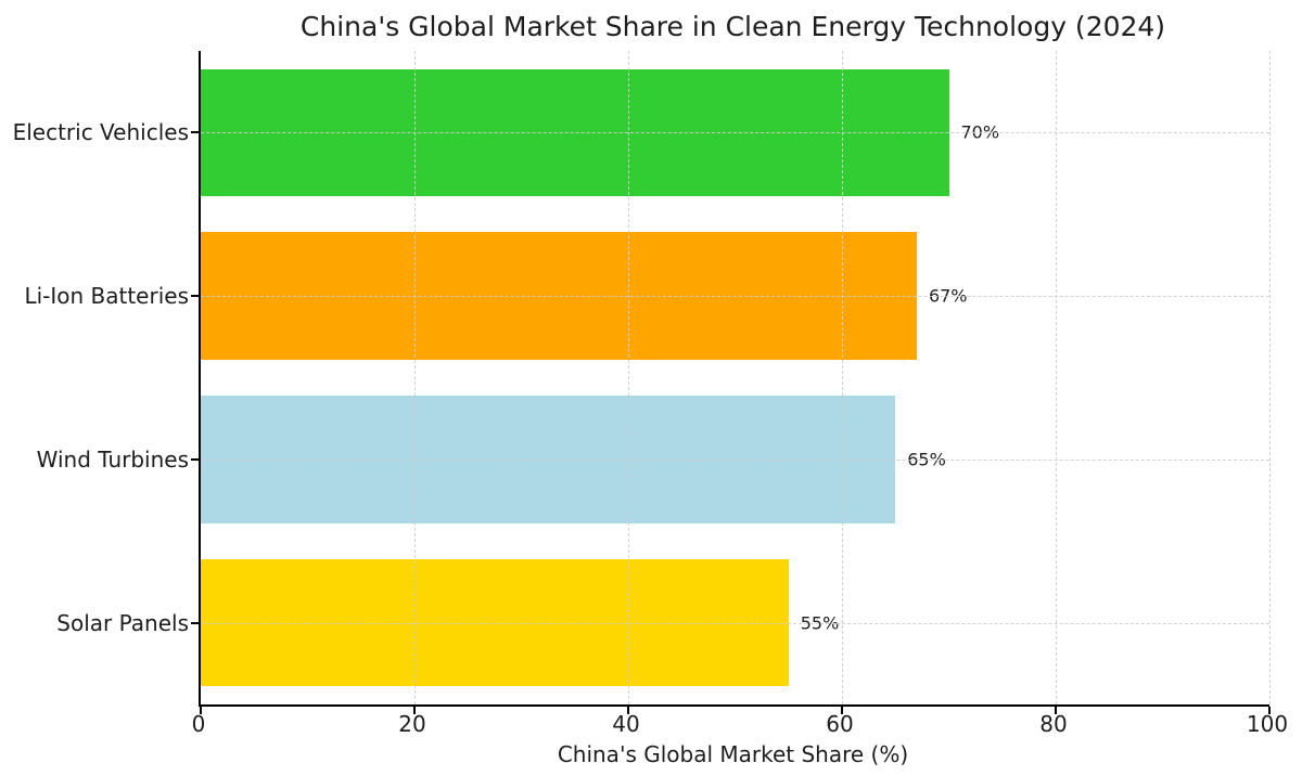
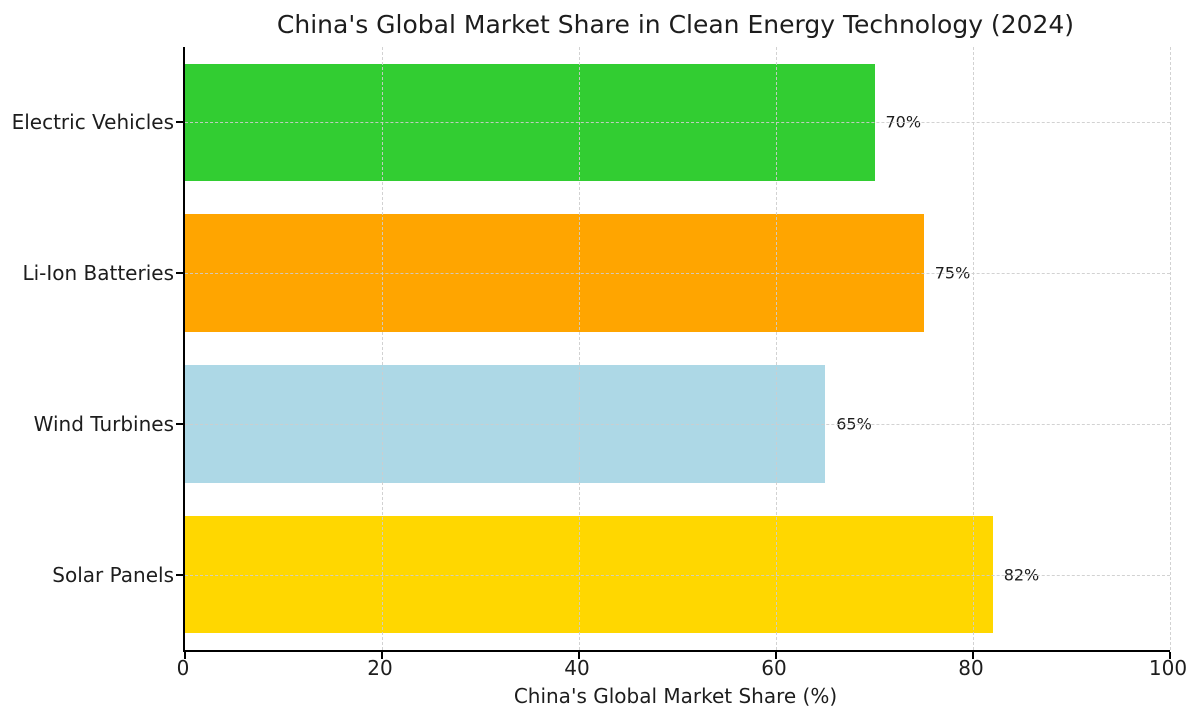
Li-Ion Batteries: 67% -> 75%
Solar Panels: 55% -> 82%
